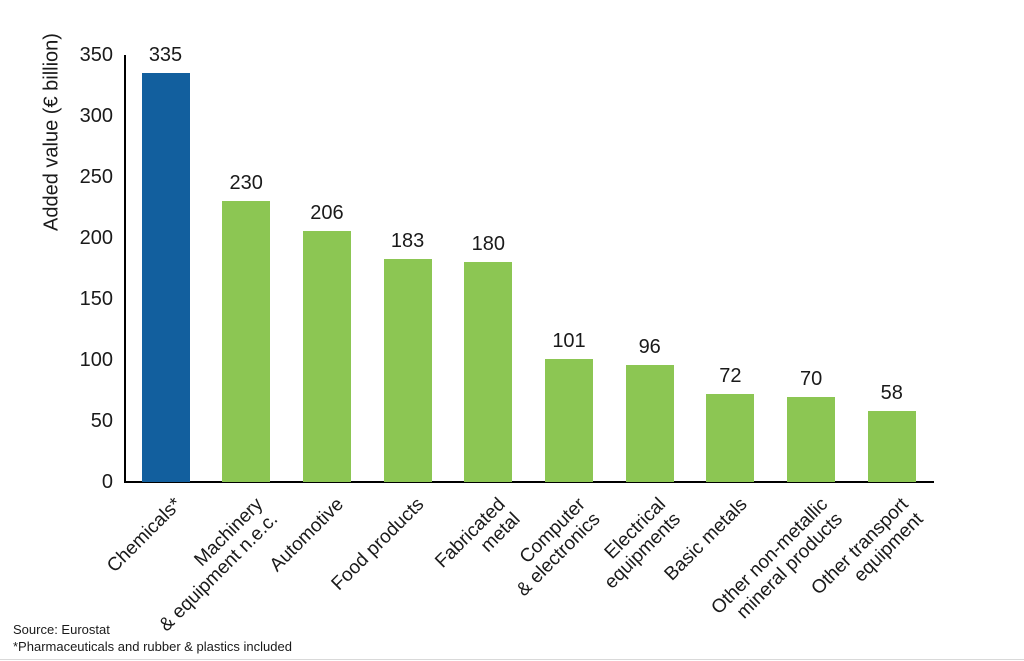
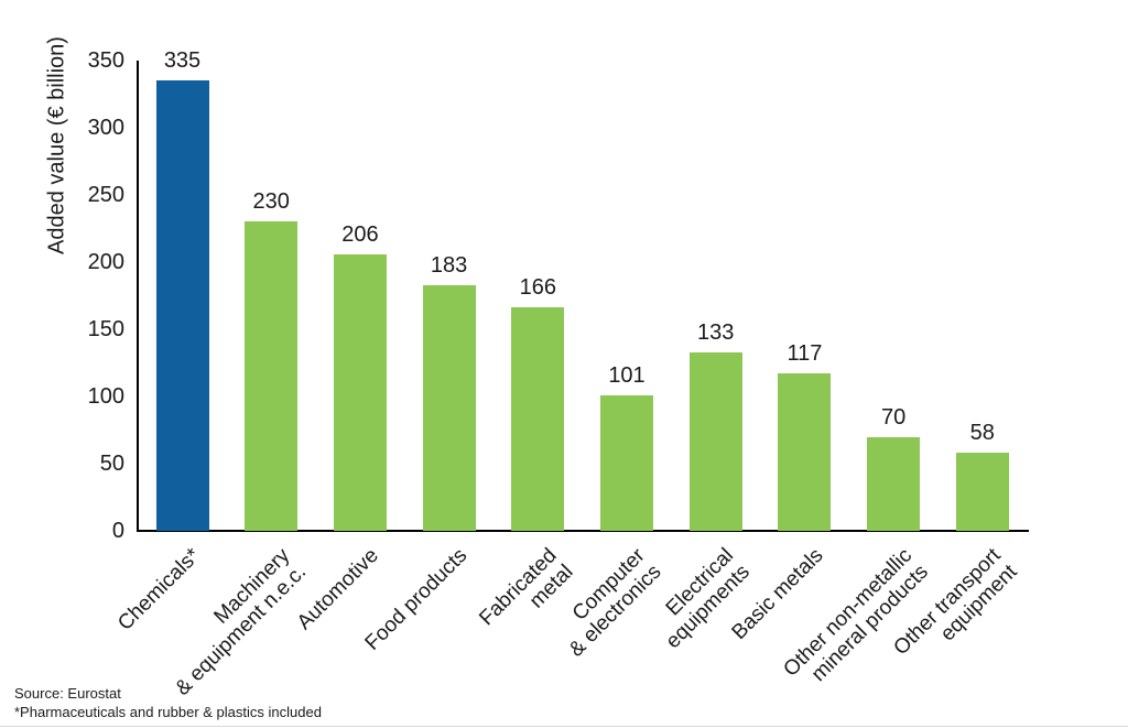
Fabricated metal: 180 -> 166
Electrical equipments: 96 -> 133
Basic metals: 72 -> 117
